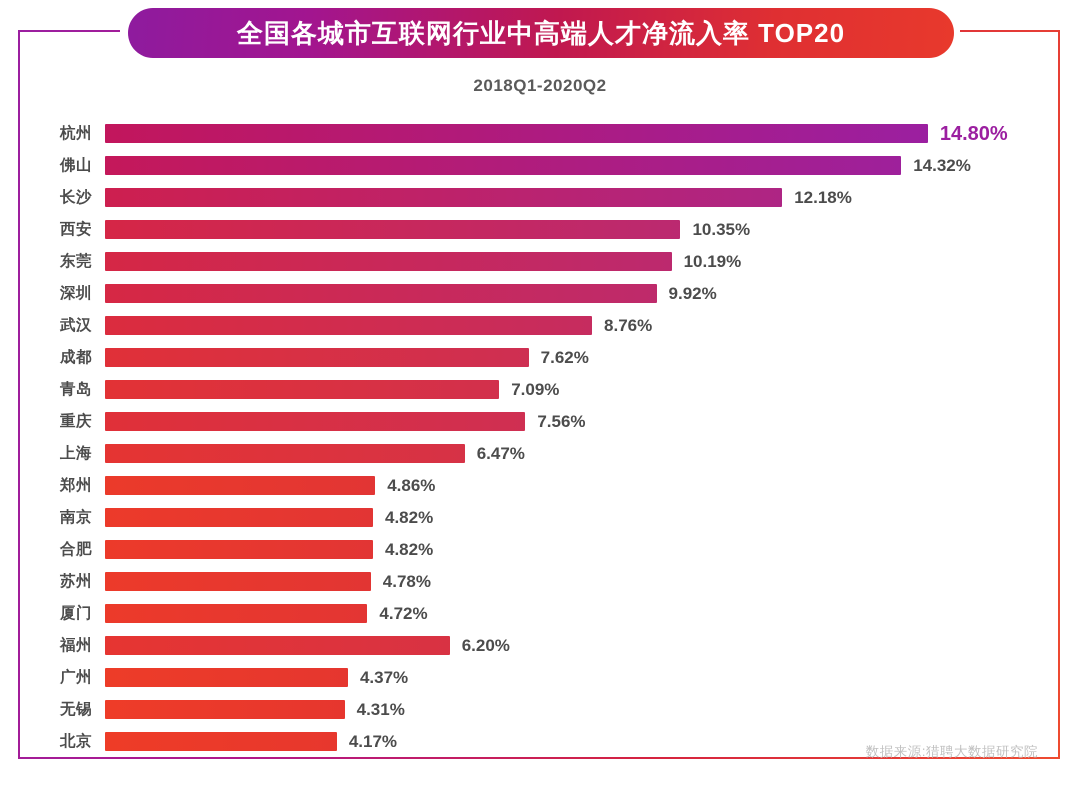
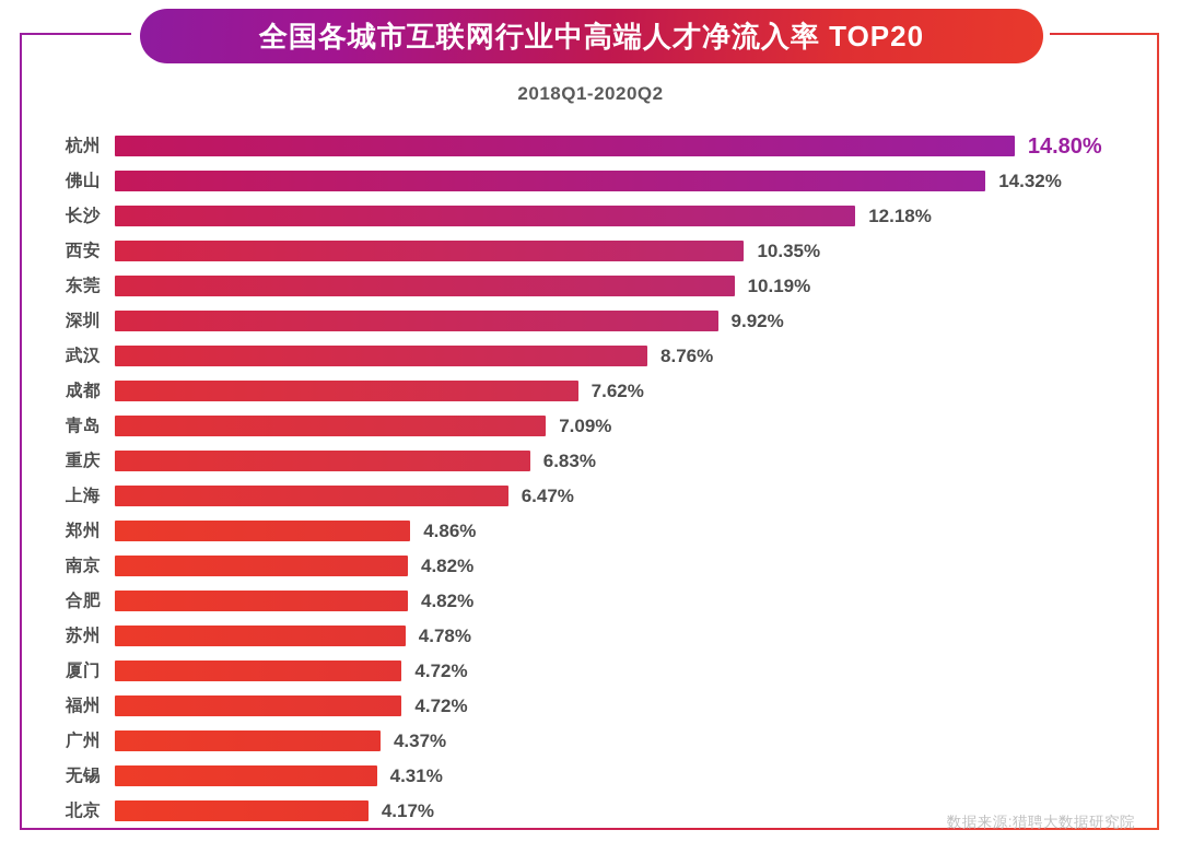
重庆: 7.56% -> 6.83%
福州: 6.20% -> 4.72%
